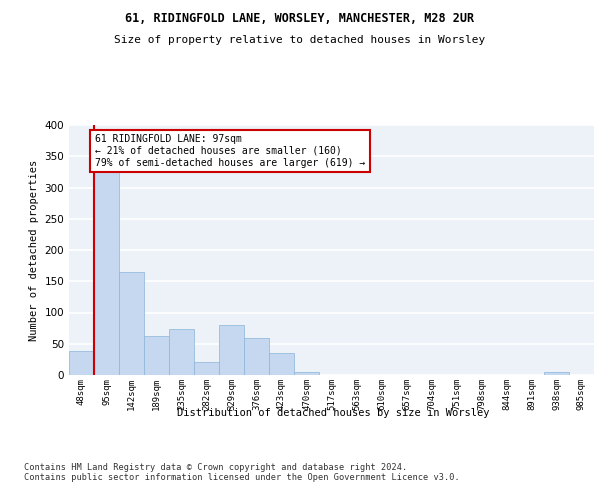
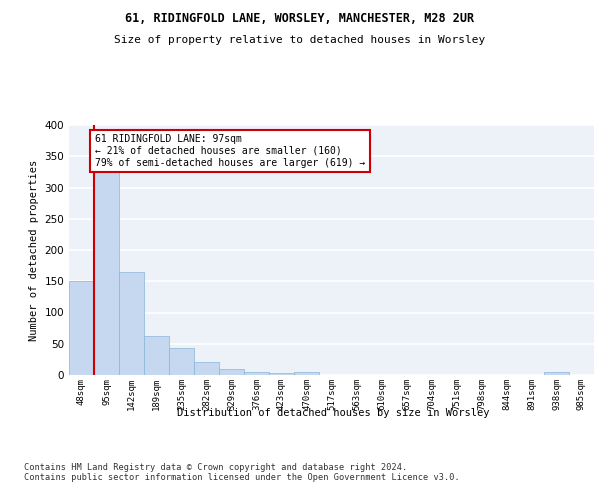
48sqm: 38 -> 150
235sqm: 74 -> 43
329sqm: 80 -> 10
376sqm: 60 -> 5
423sqm: 36 -> 4
